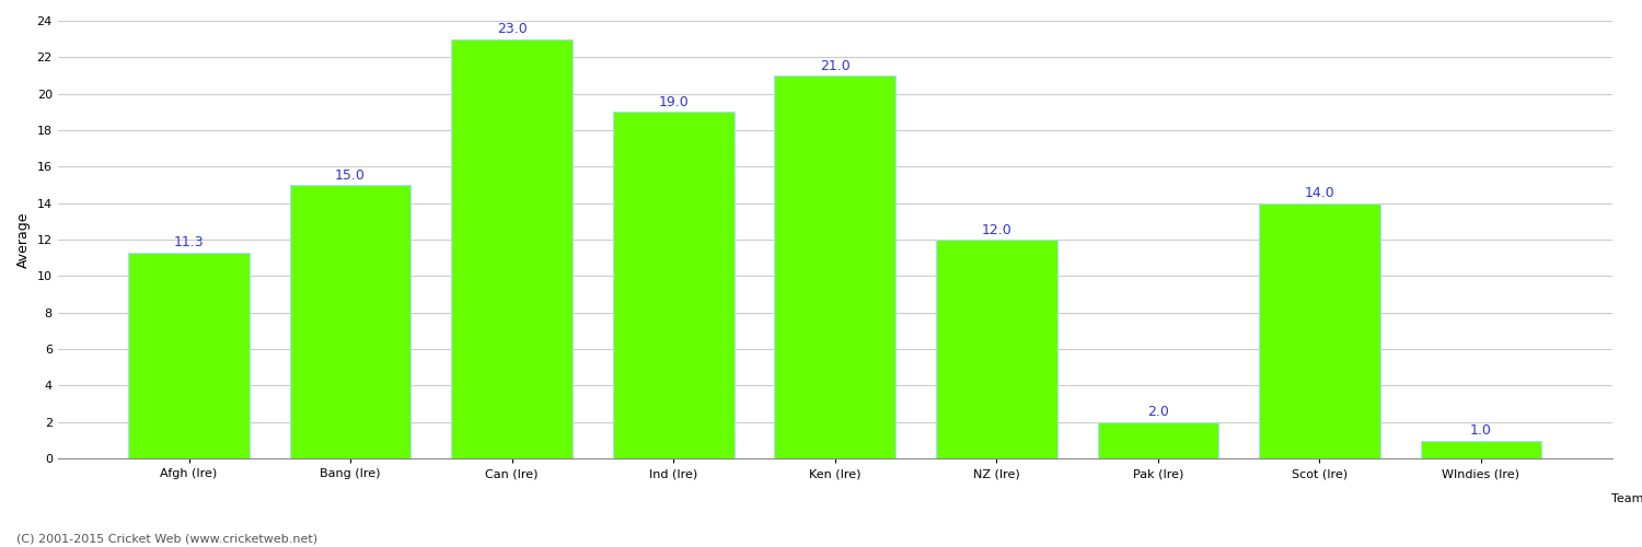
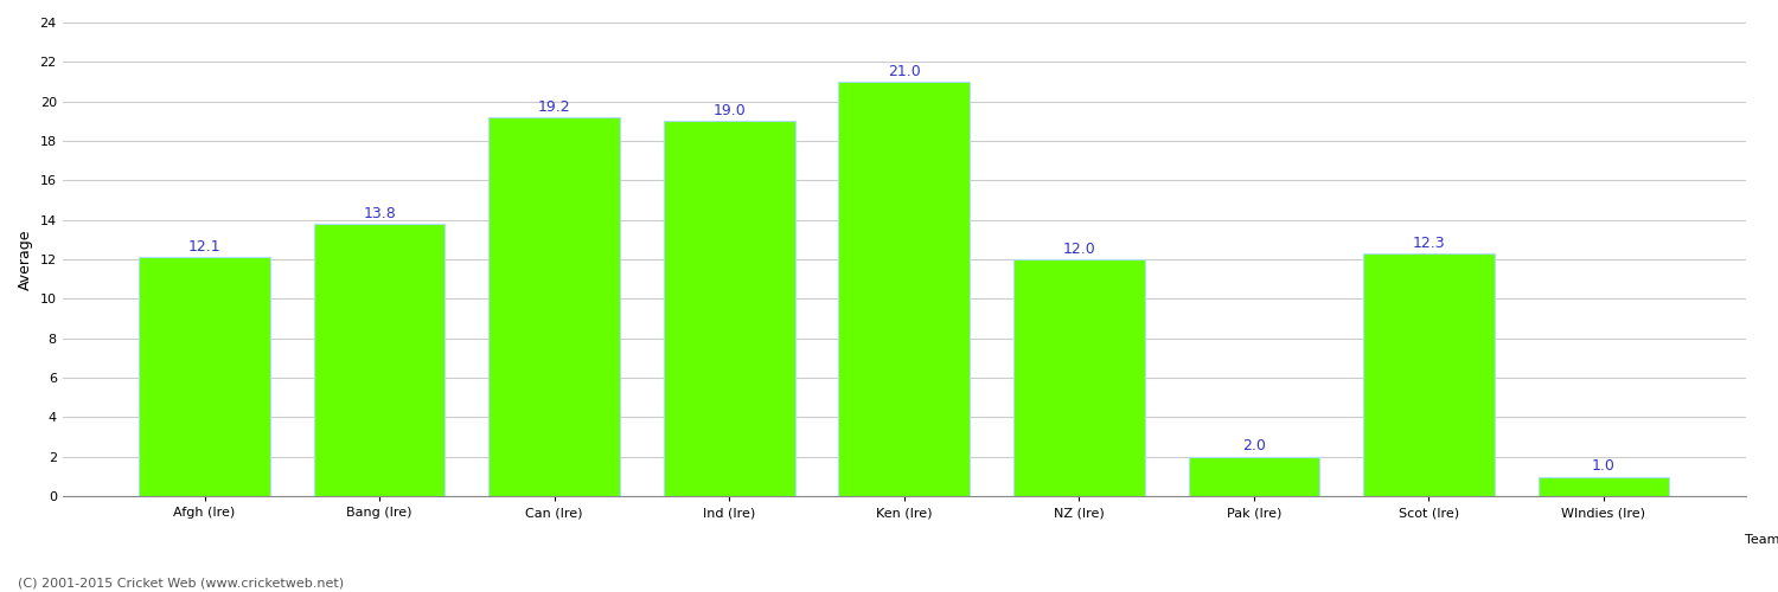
Afgh (Ire): 11.3 -> 12.1
Bang (Ire): 15.0 -> 13.8
Can (Ire): 23.0 -> 19.2
Scot (Ire): 14.0 -> 12.3
